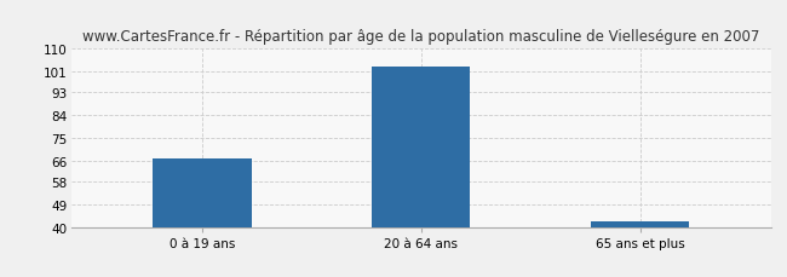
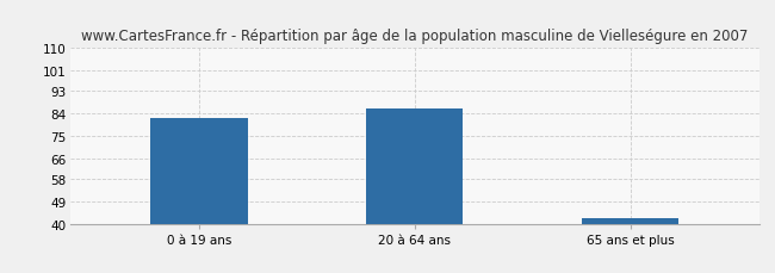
0 à 19 ans: 67 -> 82
20 à 64 ans: 103 -> 86
